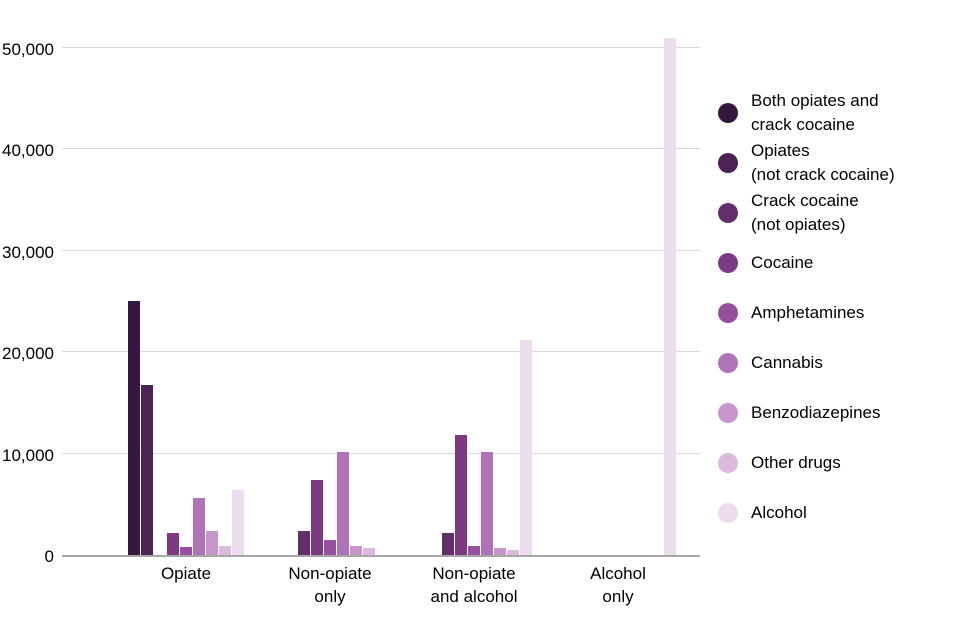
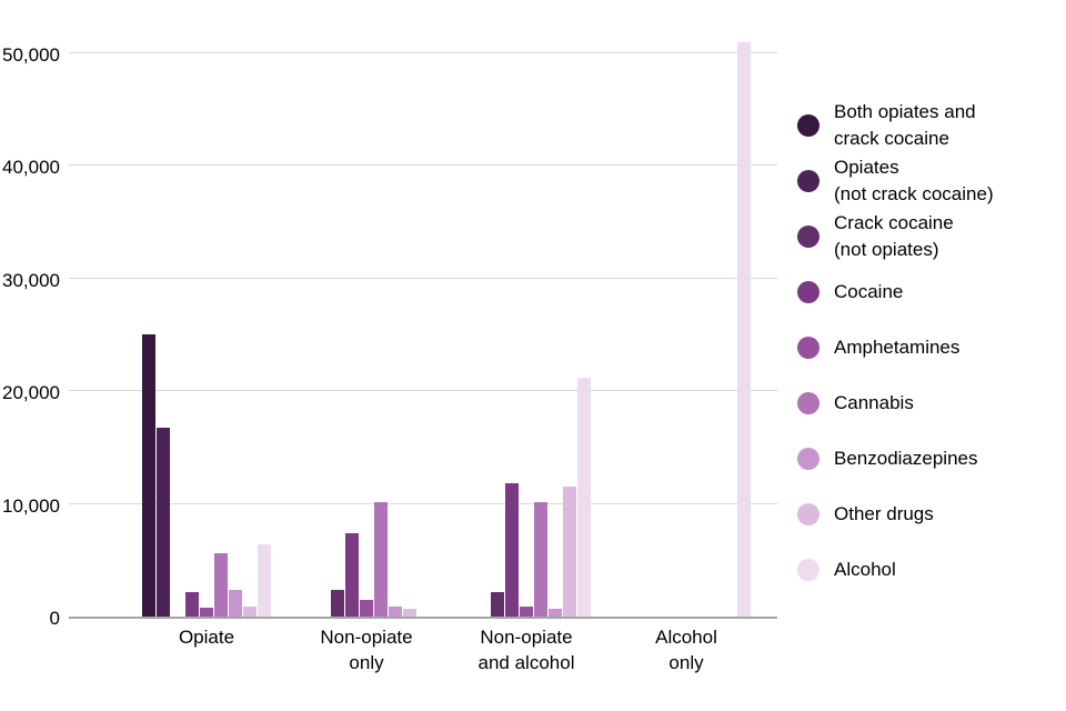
Other drugs/Non-opiate and alcohol: 500 -> 11500
